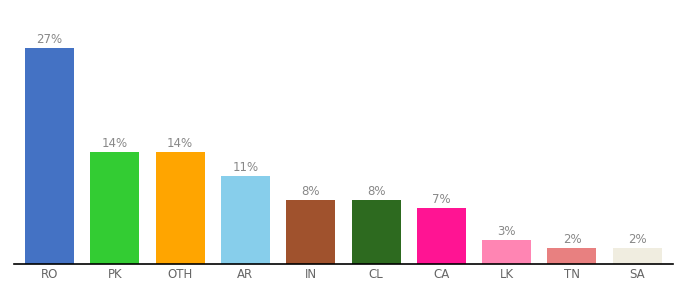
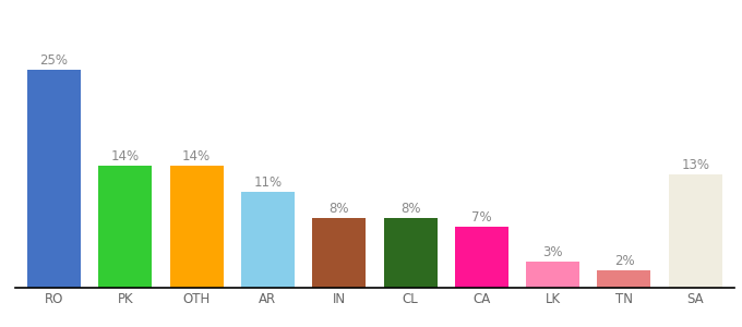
RO: 27% -> 25%
SA: 2% -> 13%
